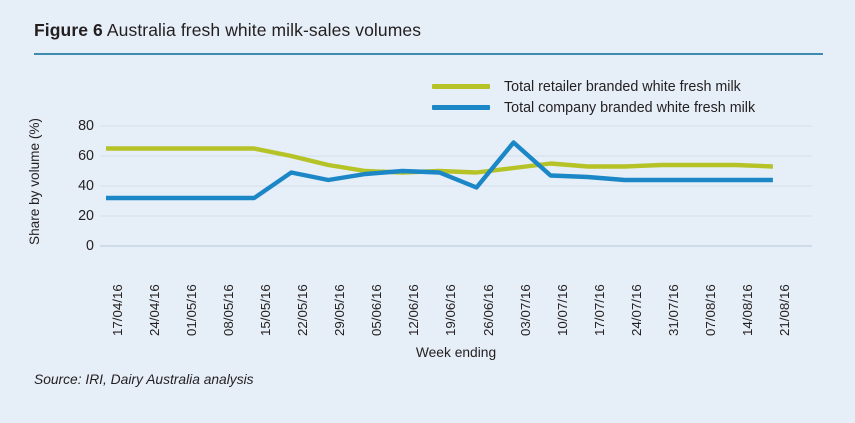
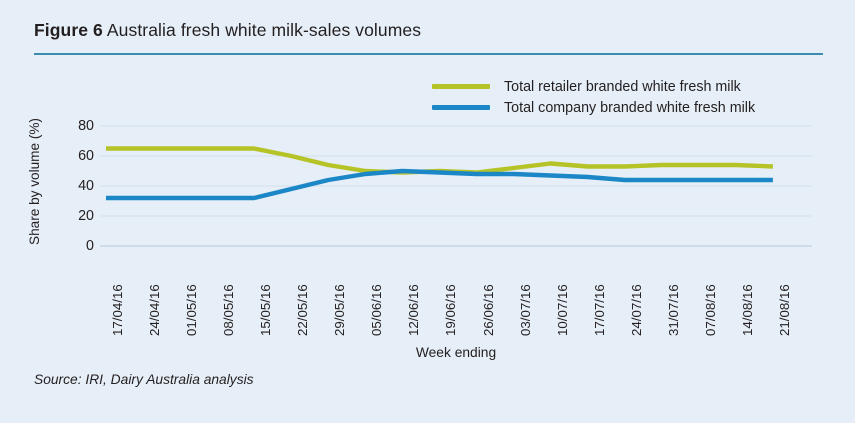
Total company branded white fresh milk/22/05/16: 49 -> 38
Total company branded white fresh milk/26/06/16: 39 -> 48
Total company branded white fresh milk/03/07/16: 69 -> 48
